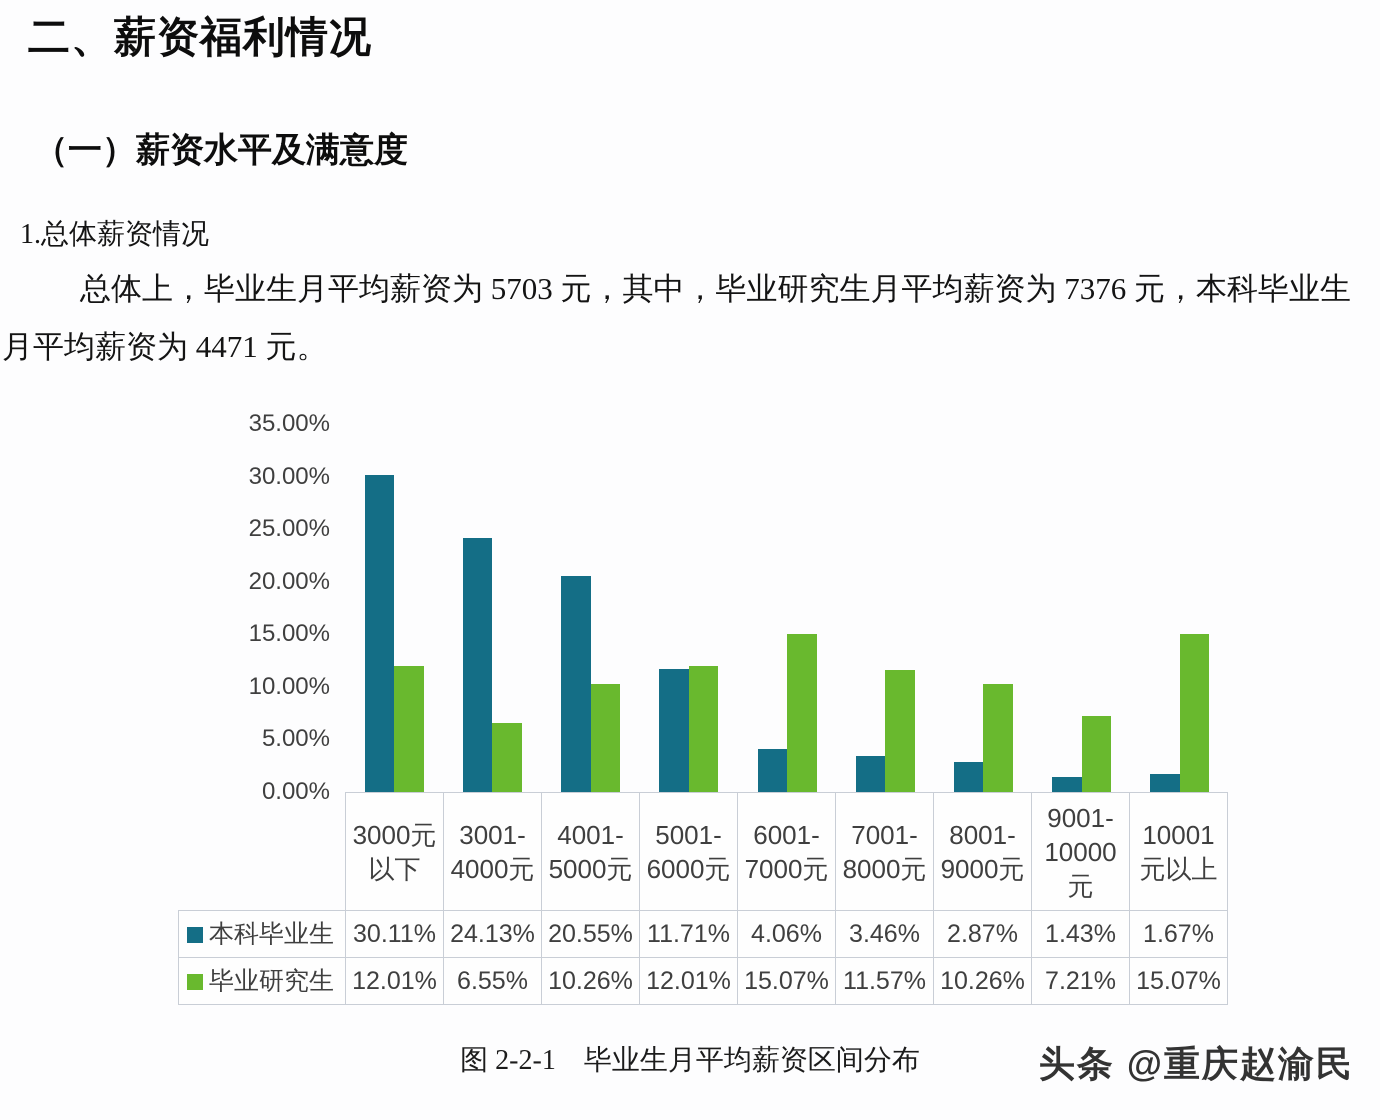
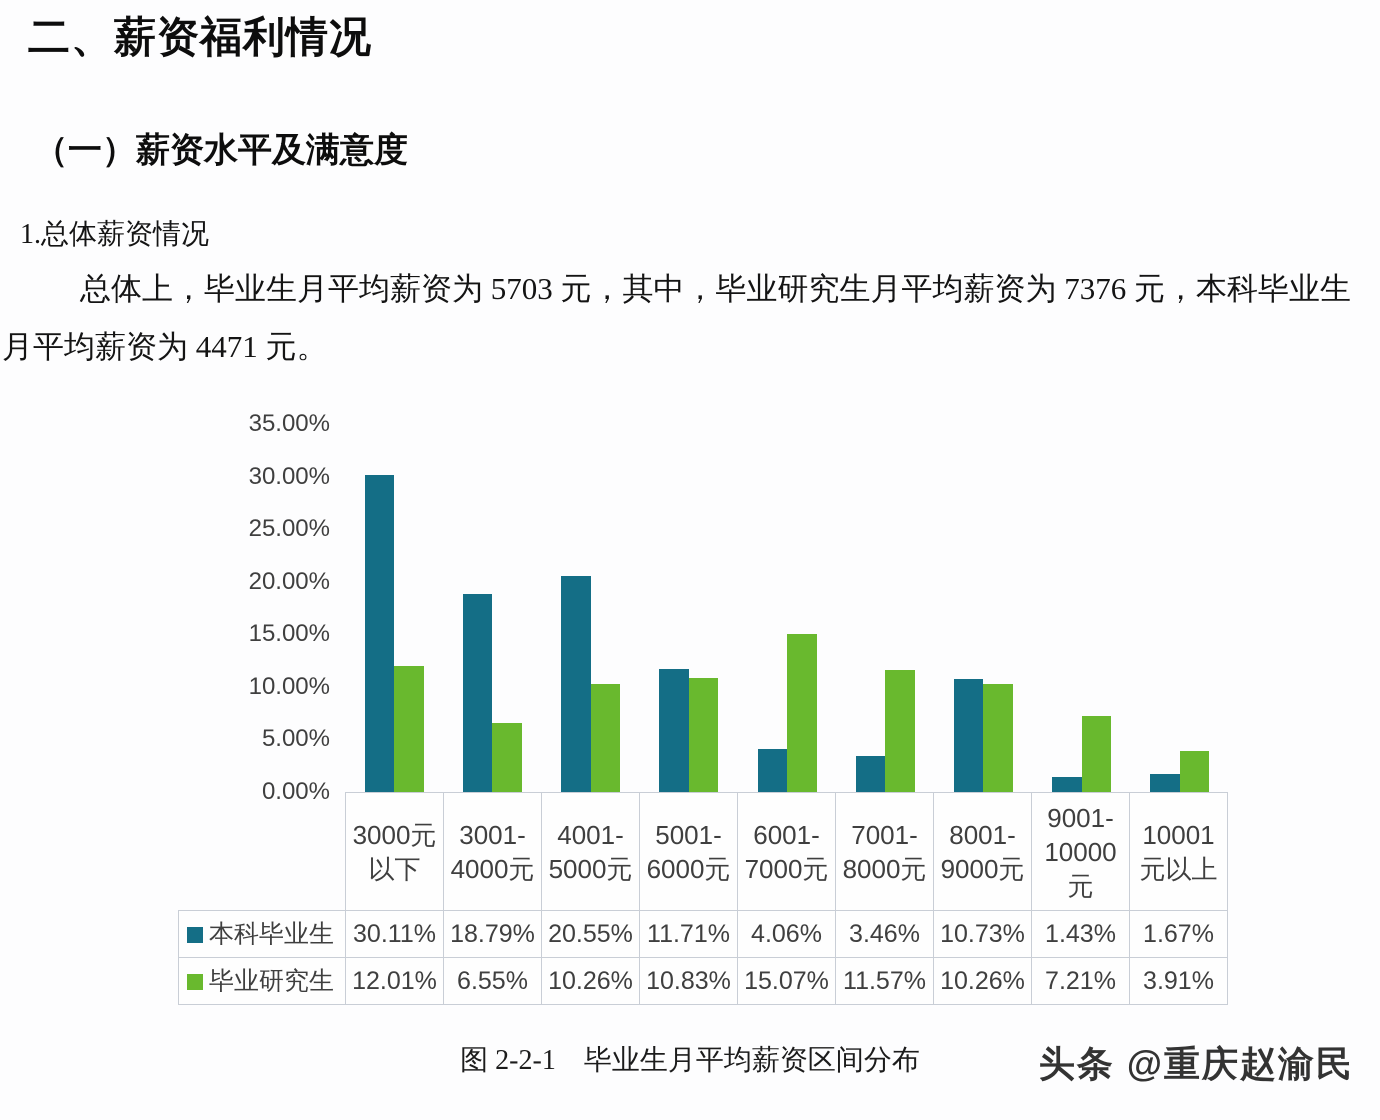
本科毕业生/3001-4000元: 24.13% -> 18.79%
毕业研究生/5001-6000元: 12.01% -> 10.83%
本科毕业生/8001-9000元: 2.87% -> 10.73%
毕业研究生/10001元以上: 15.07% -> 3.91%
